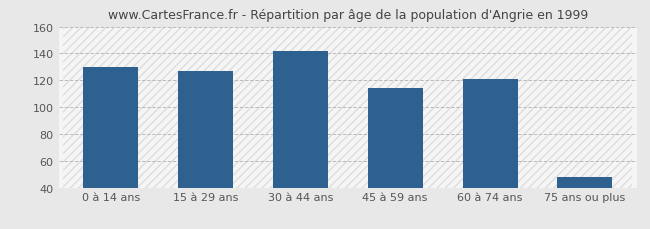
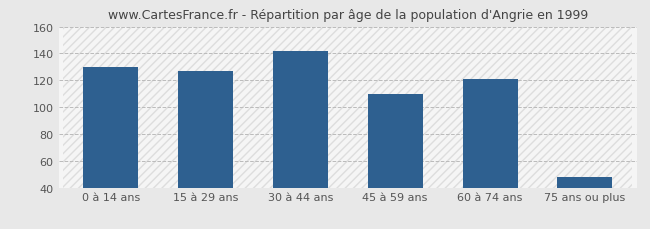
45 à 59 ans: 114 -> 110
